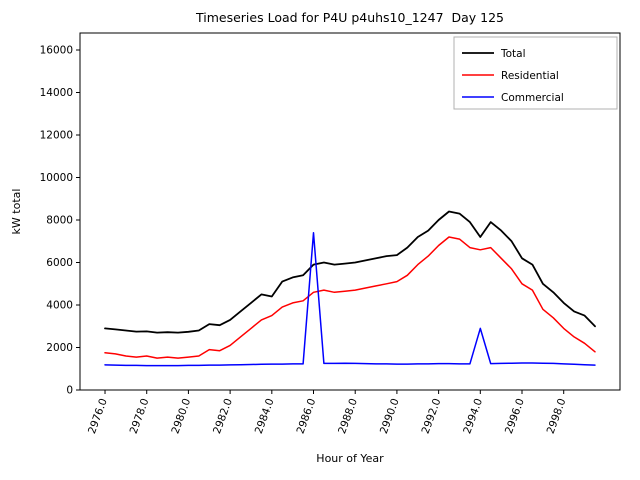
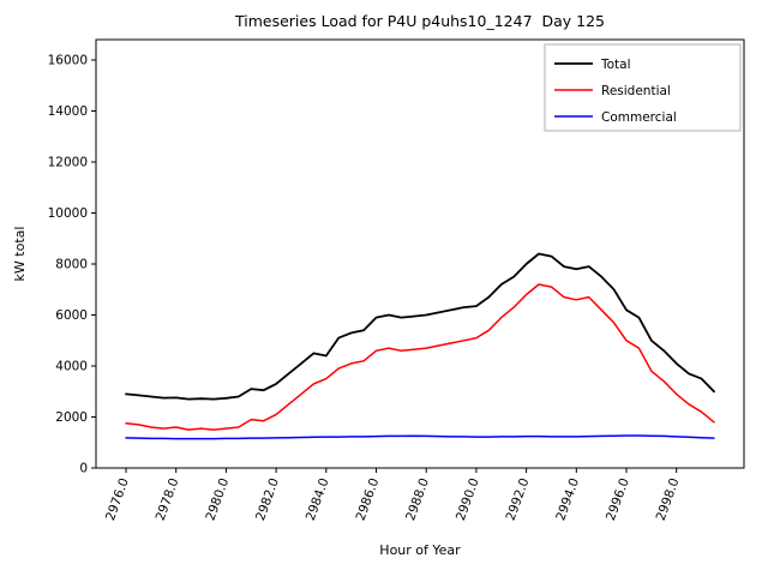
Commercial/2986.0: 7400 -> 1200
Total/2994.0: 7200 -> 7800
Commercial/2994.0: 2900 -> 1200
